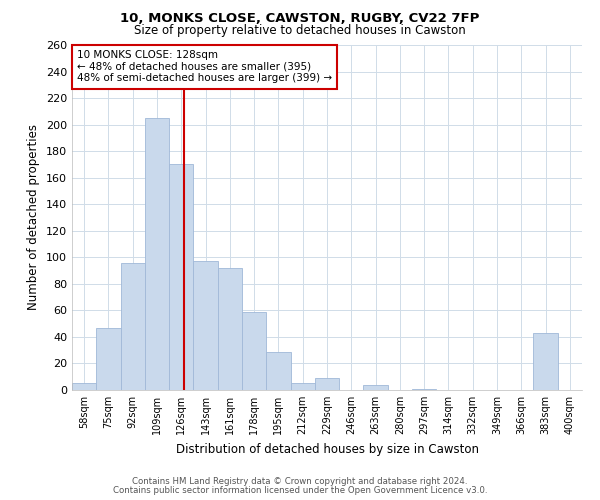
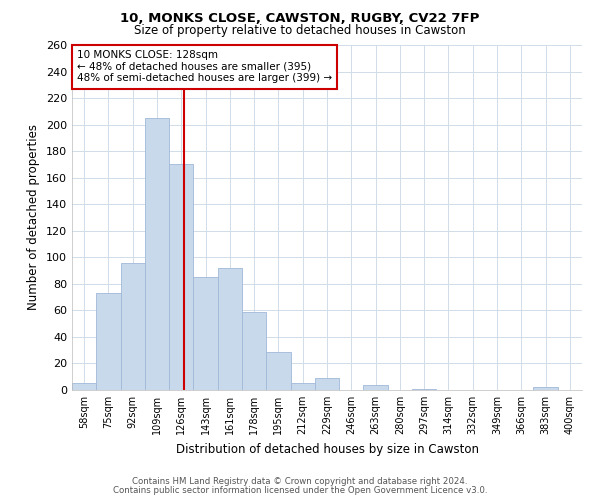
75sqm: 47 -> 73
143sqm: 97 -> 85
383sqm: 43 -> 2
